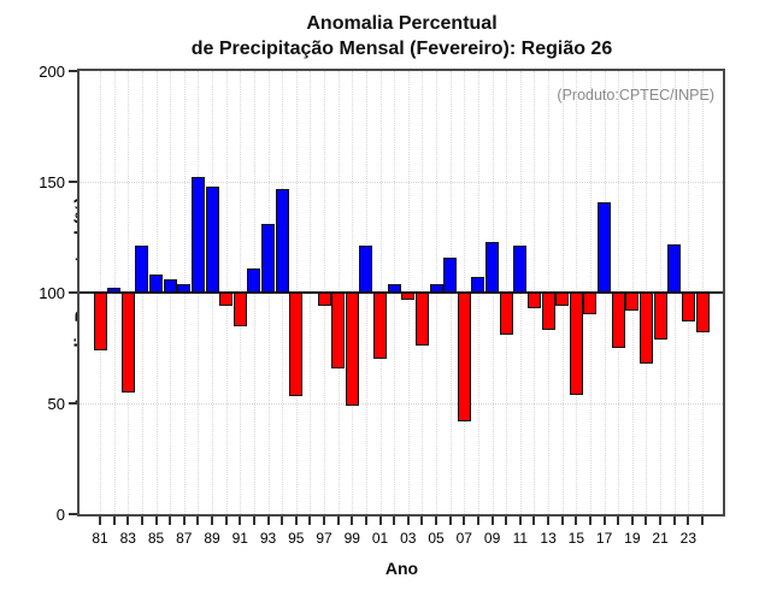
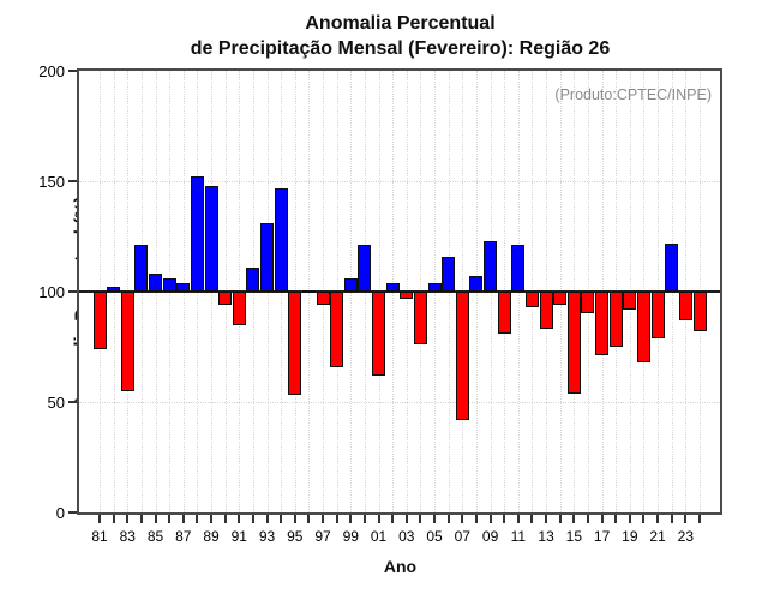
99: 49 -> 106
01: 70 -> 62
17: 141 -> 71
